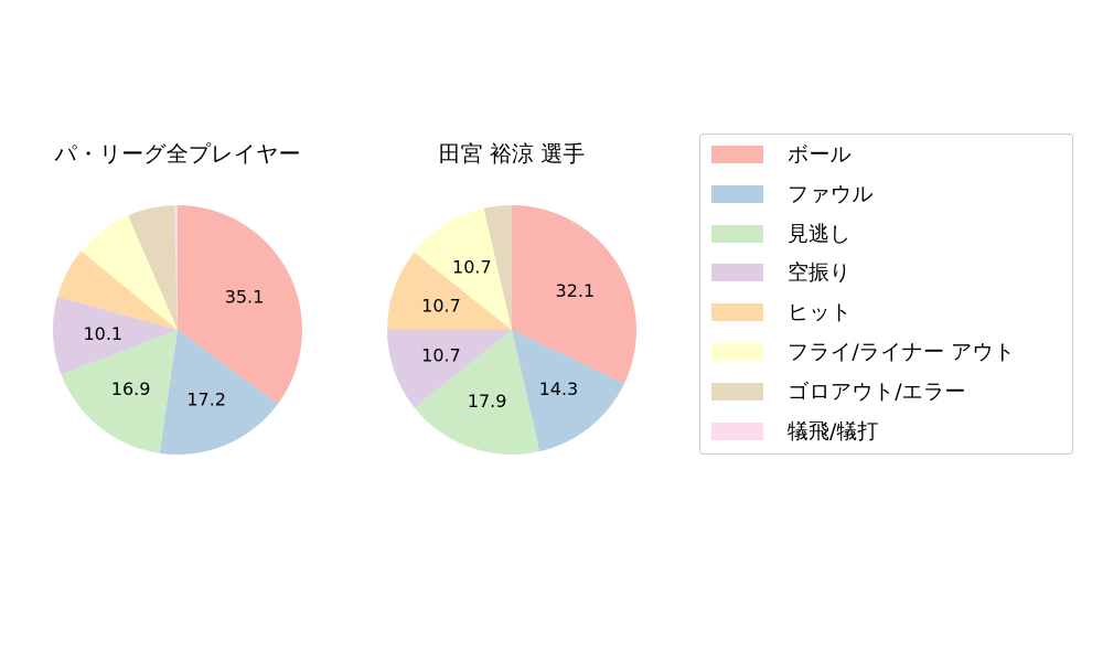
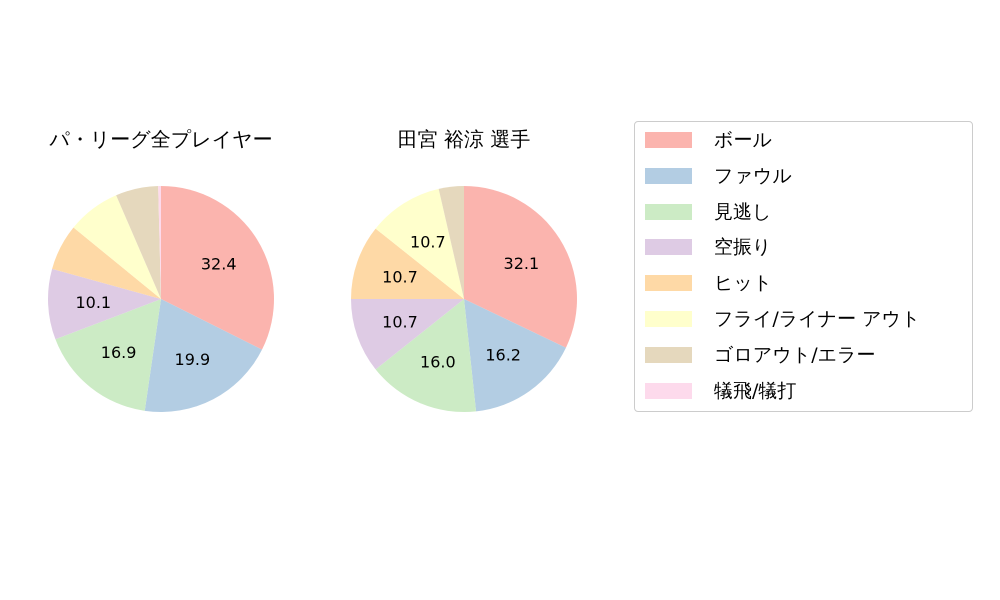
パ・リーグ全プレイヤー/ボール: 35.1 -> 32.4
パ・リーグ全プレイヤー/ファウル: 17.2 -> 19.9
田宮 裕涼 選手/ファウル: 14.3 -> 16.2
田宮 裕涼 選手/見逃し: 17.9 -> 16.0
